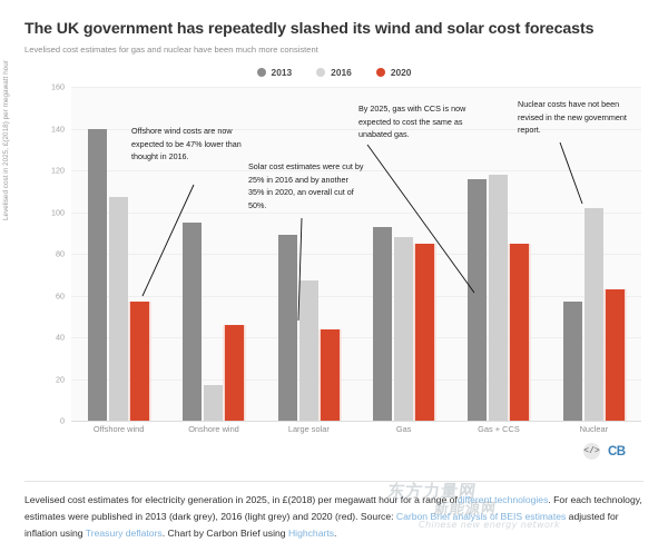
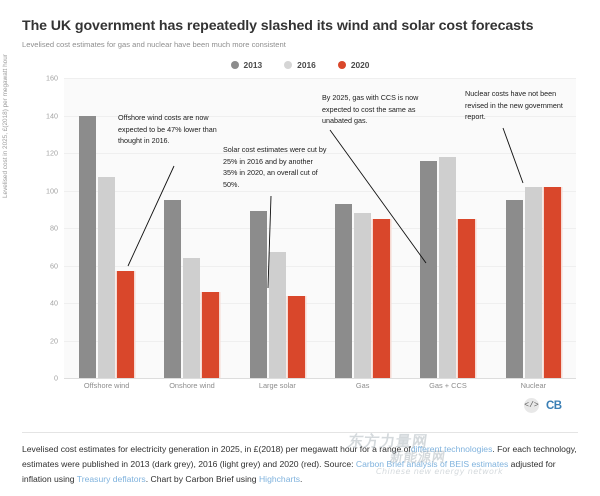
2016/Onshore wind: 17 -> 64
2013/Nuclear: 57 -> 95
2020/Nuclear: 63 -> 102
